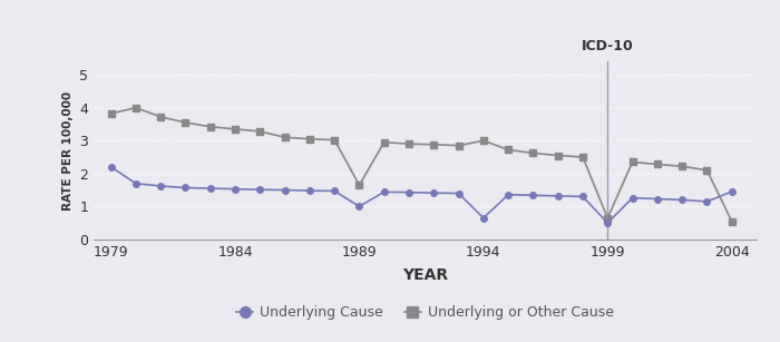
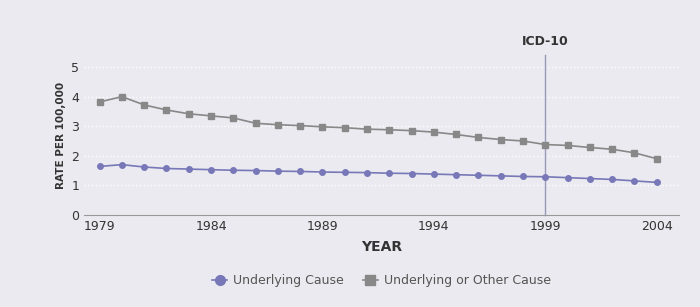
Underlying Cause/1979: 2.20 -> 1.64
Underlying Cause/1989: 1.00 -> 1.45
Underlying or Other Cause/1989: 1.65 -> 2.98
Underlying Cause/1994: 0.65 -> 1.38
Underlying or Other Cause/1994: 3.00 -> 2.80
Underlying Cause/1999: 0.50 -> 1.29
Underlying or Other Cause/1999: 0.65 -> 2.38
Underlying Cause/2004: 1.45 -> 1.10
Underlying or Other Cause/2004: 0.55 -> 1.90
